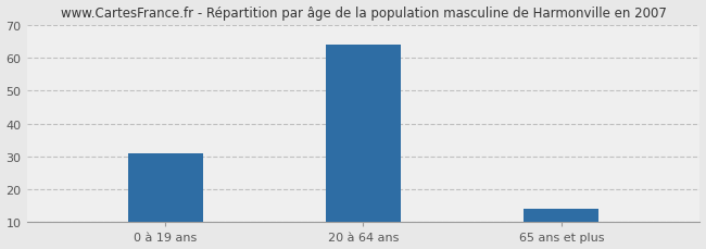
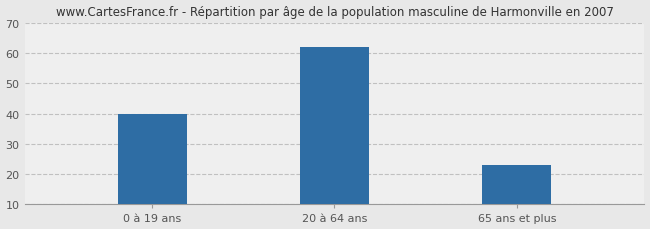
0 à 19 ans: 31 -> 40
20 à 64 ans: 64 -> 62
65 ans et plus: 14 -> 23
